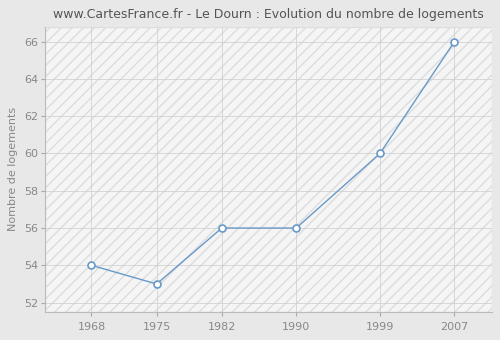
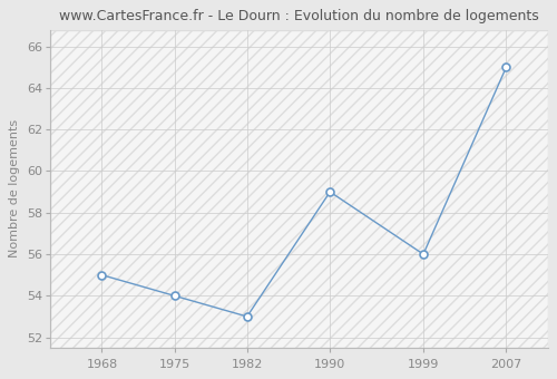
1968: 54 -> 55
1975: 53 -> 54
1982: 56 -> 53
1990: 56 -> 59
1999: 60 -> 56
2007: 66 -> 65
